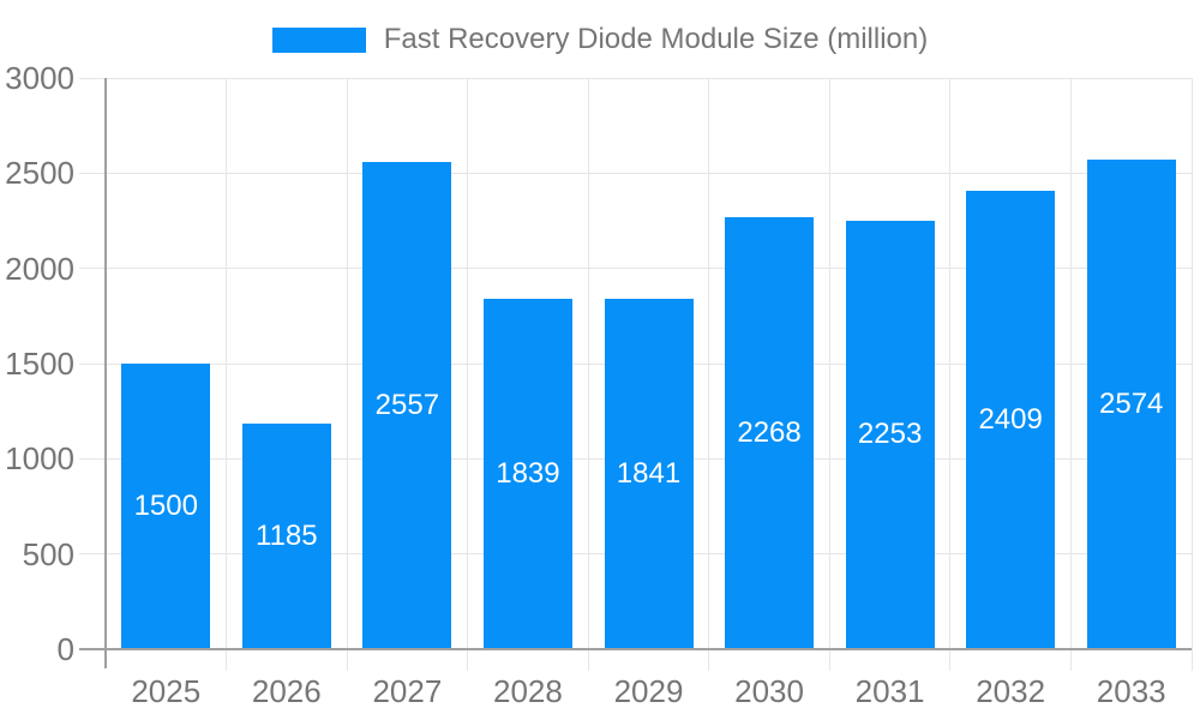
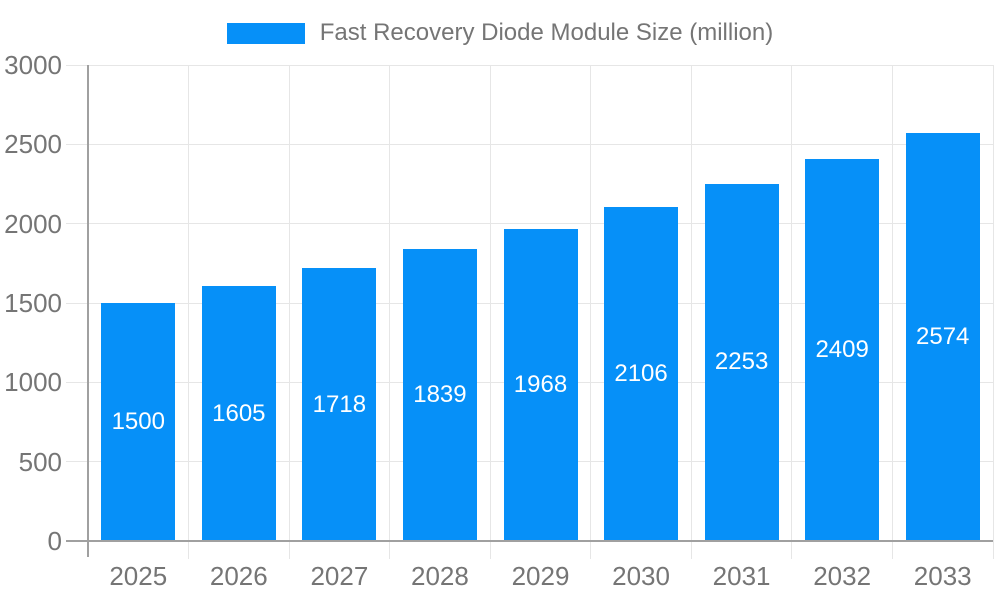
2026: 1185 -> 1605
2027: 2557 -> 1718
2029: 1841 -> 1968
2030: 2268 -> 2106
